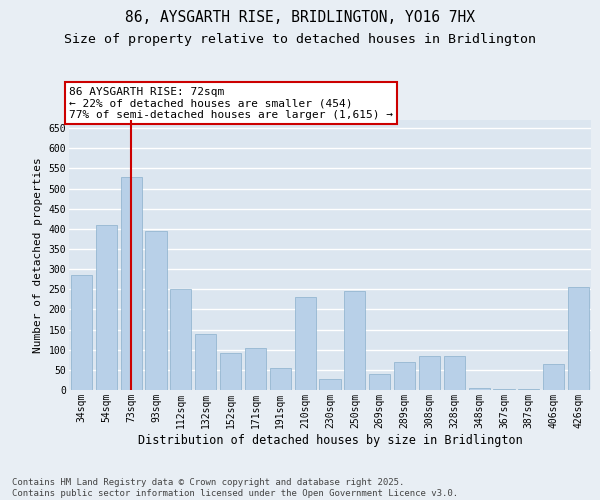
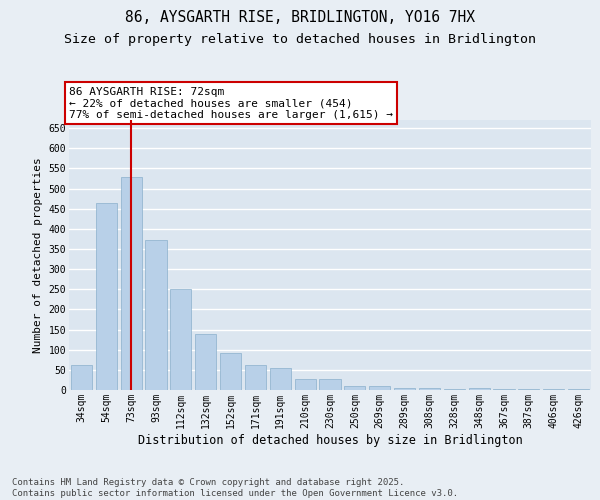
34sqm: 285 -> 62
54sqm: 410 -> 463
93sqm: 395 -> 373
171sqm: 105 -> 63
210sqm: 230 -> 27
250sqm: 245 -> 9
269sqm: 40 -> 11
289sqm: 70 -> 6
308sqm: 85 -> 6
328sqm: 85 -> 3
406sqm: 65 -> 3
426sqm: 255 -> 3
